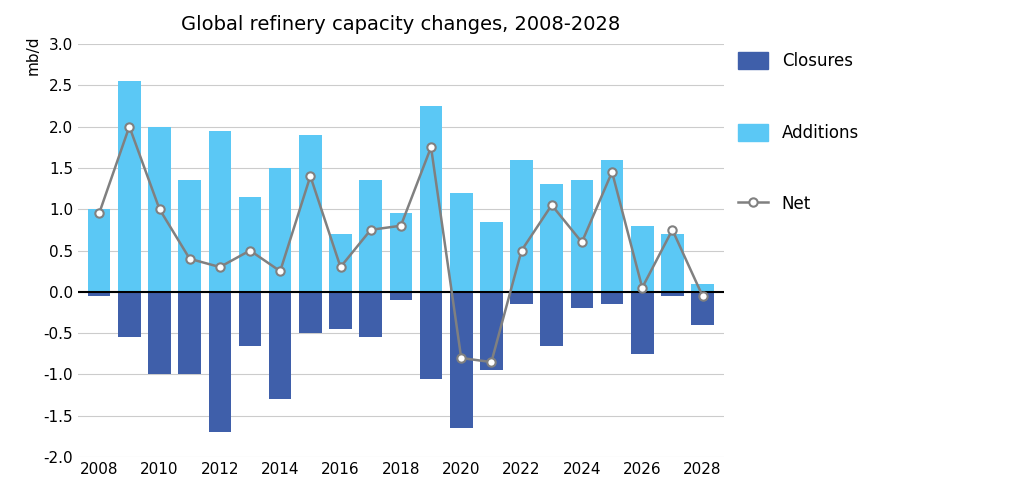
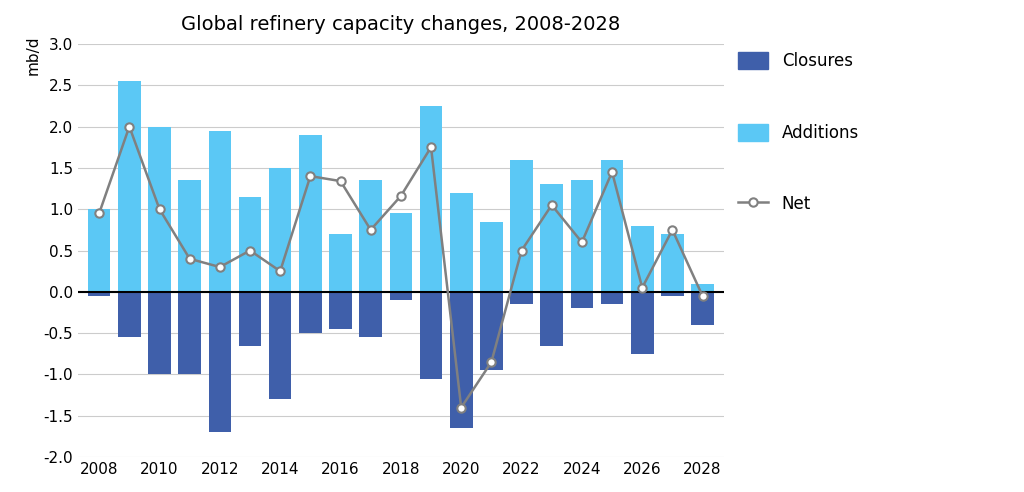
Net/2016: 0.30 -> 1.34
Net/2018: 0.80 -> 1.16
Net/2020: -0.80 -> -1.40
